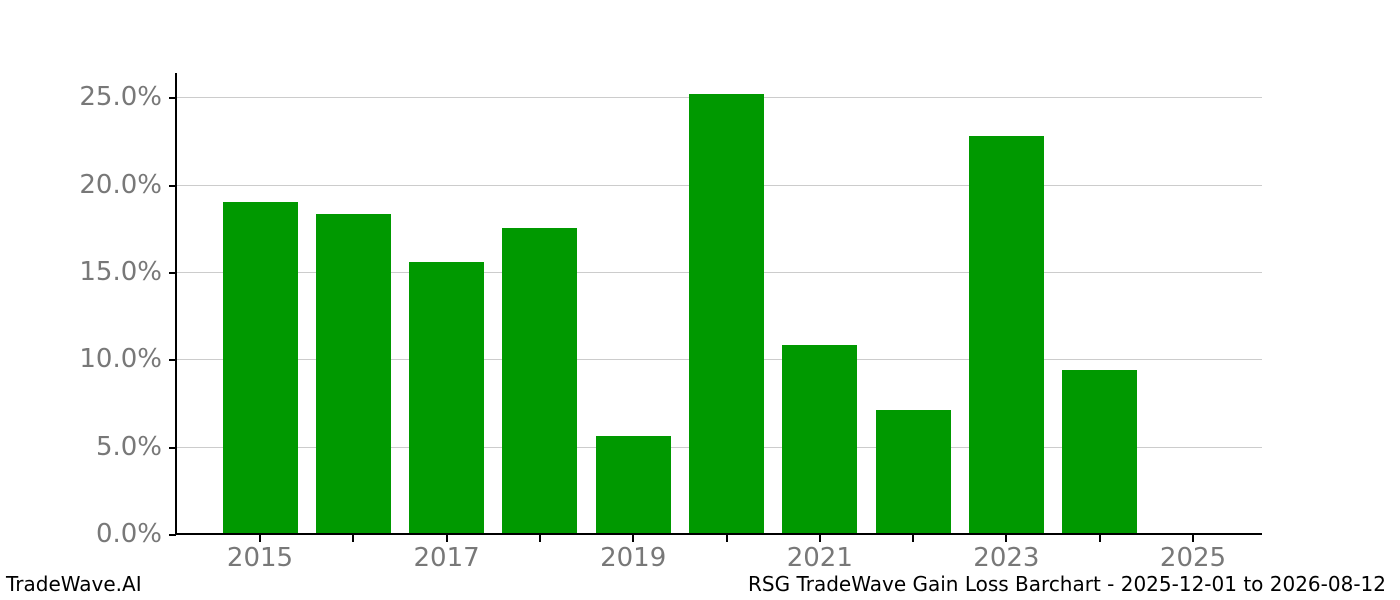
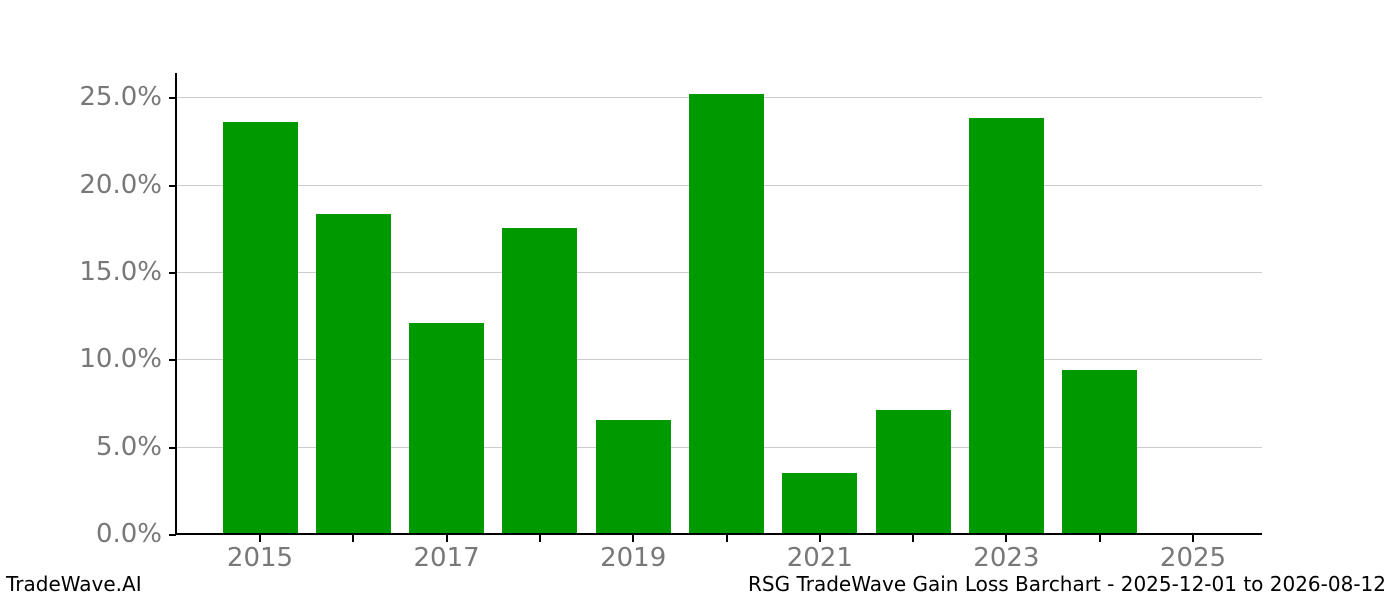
2015: 19.0% -> 23.6%
2017: 15.6% -> 12.1%
2019: 5.6% -> 6.5%
2021: 10.8% -> 3.5%
2023: 22.8% -> 23.8%
